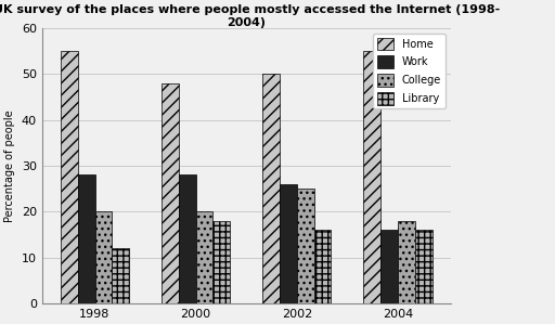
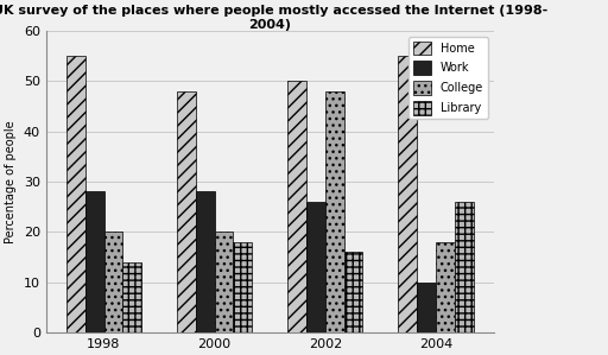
Library/1998: 12 -> 14
College/2002: 25 -> 48
Work/2004: 16 -> 10
Library/2004: 16 -> 26
